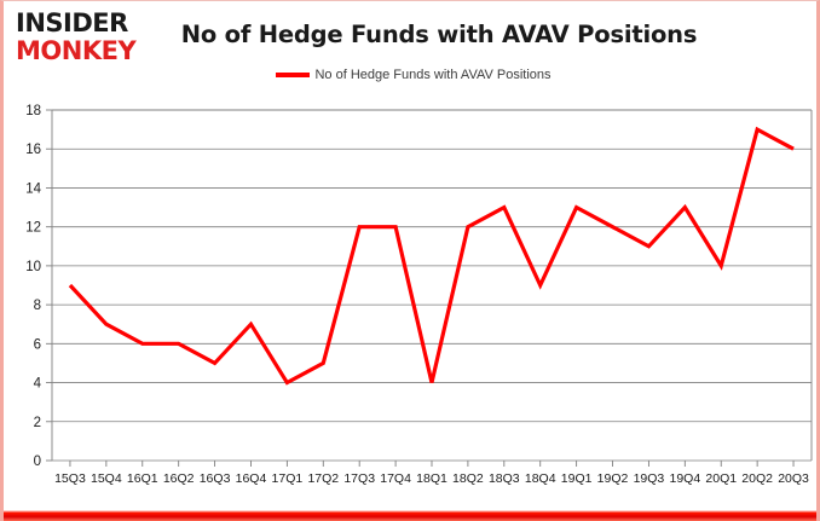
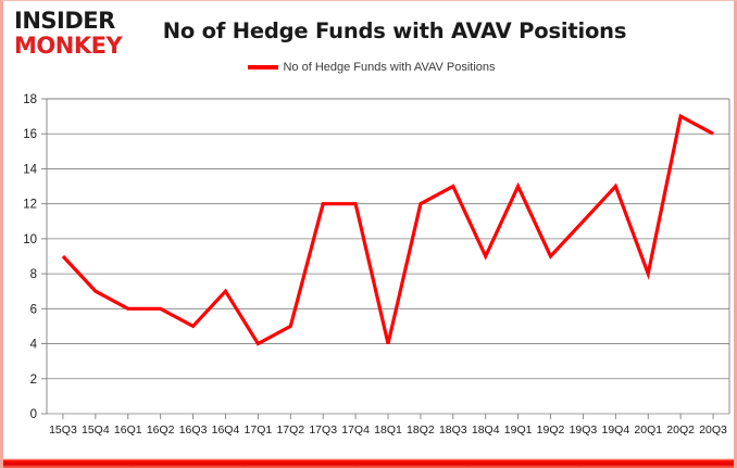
19Q2: 12 -> 9
20Q1: 10 -> 8
